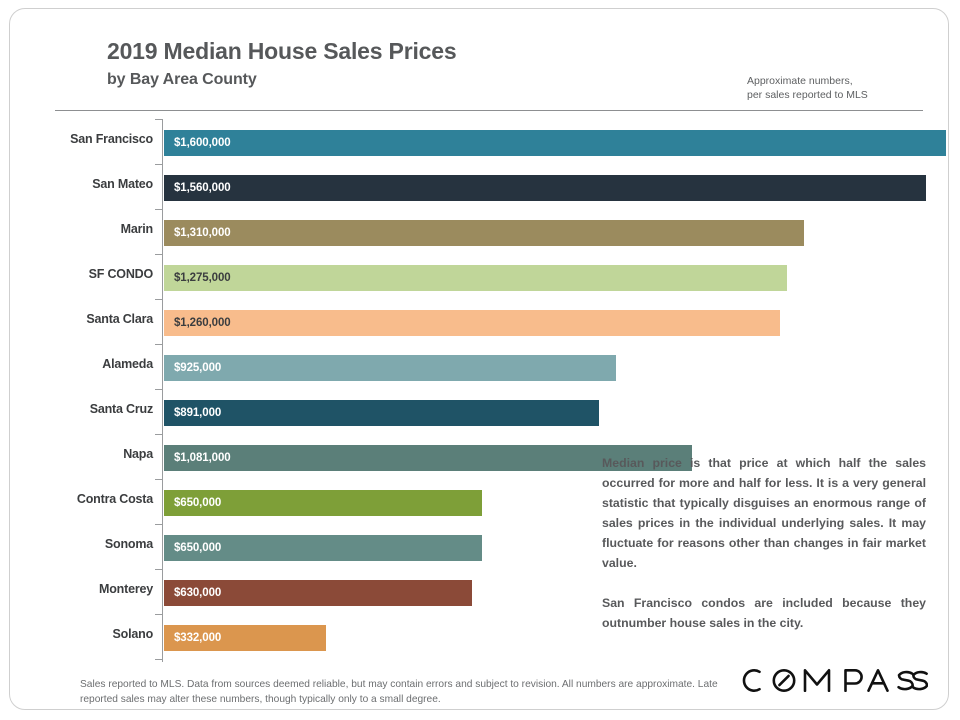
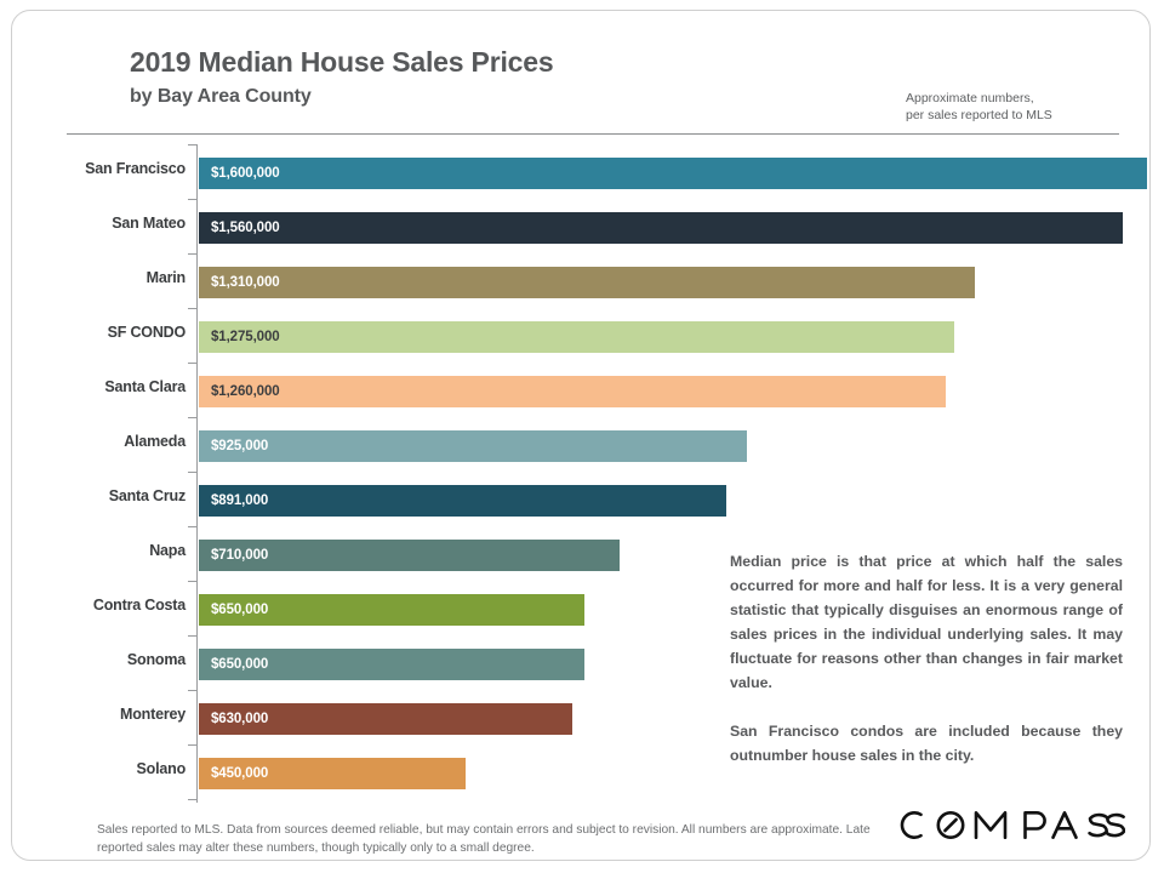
Napa: $1,081,000 -> $710,000
Solano: $332,000 -> $450,000
